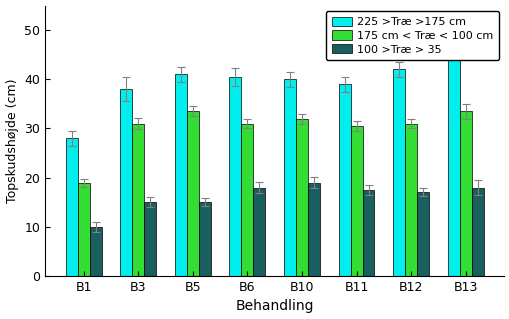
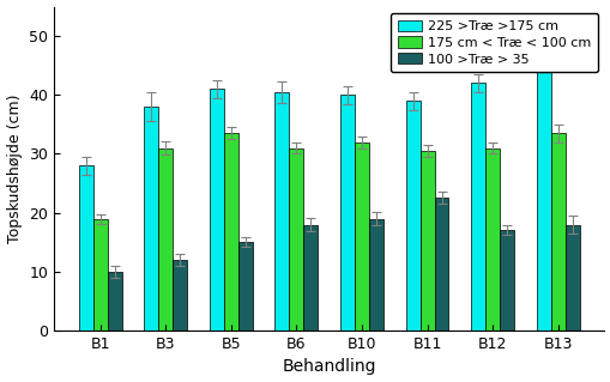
100 >Træ > 35/B3: 15.0 -> 12.0
100 >Træ > 35/B11: 17.5 -> 22.5
